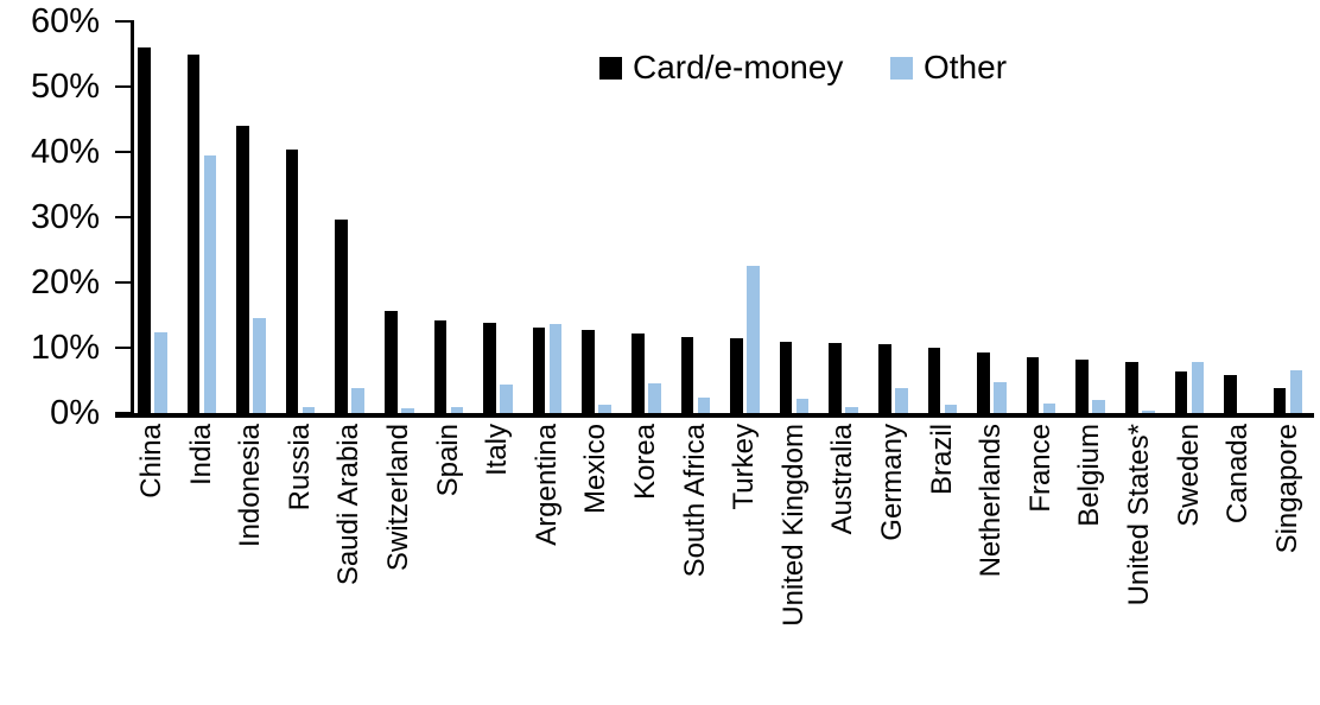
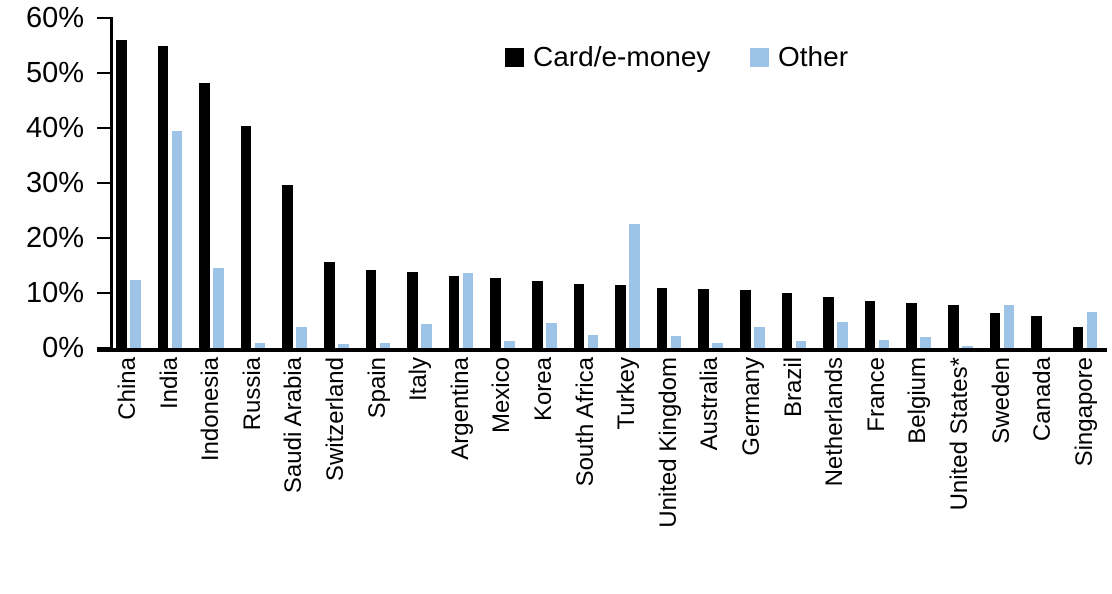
Card/e-money/Indonesia: 44% -> 48%
